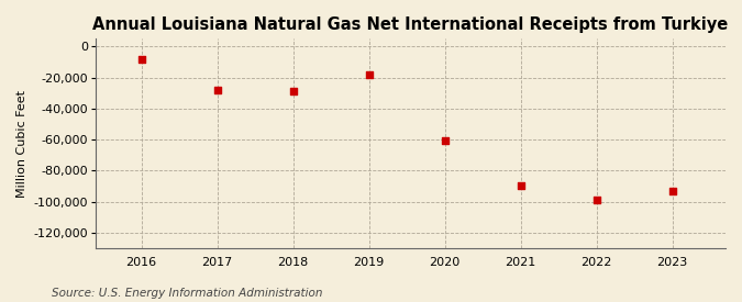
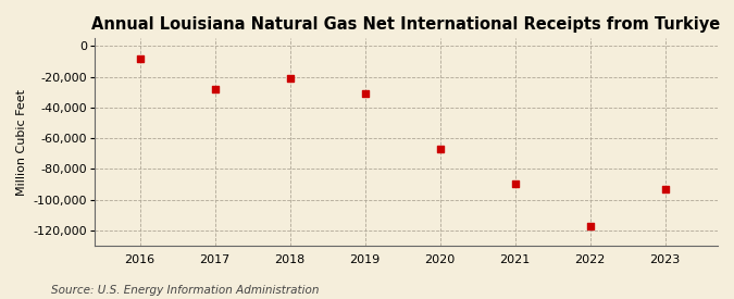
2018: -29,000 -> -21,000
2019: -18,000 -> -31,000
2020: -61,000 -> -67,000
2022: -99,000 -> -117,000
